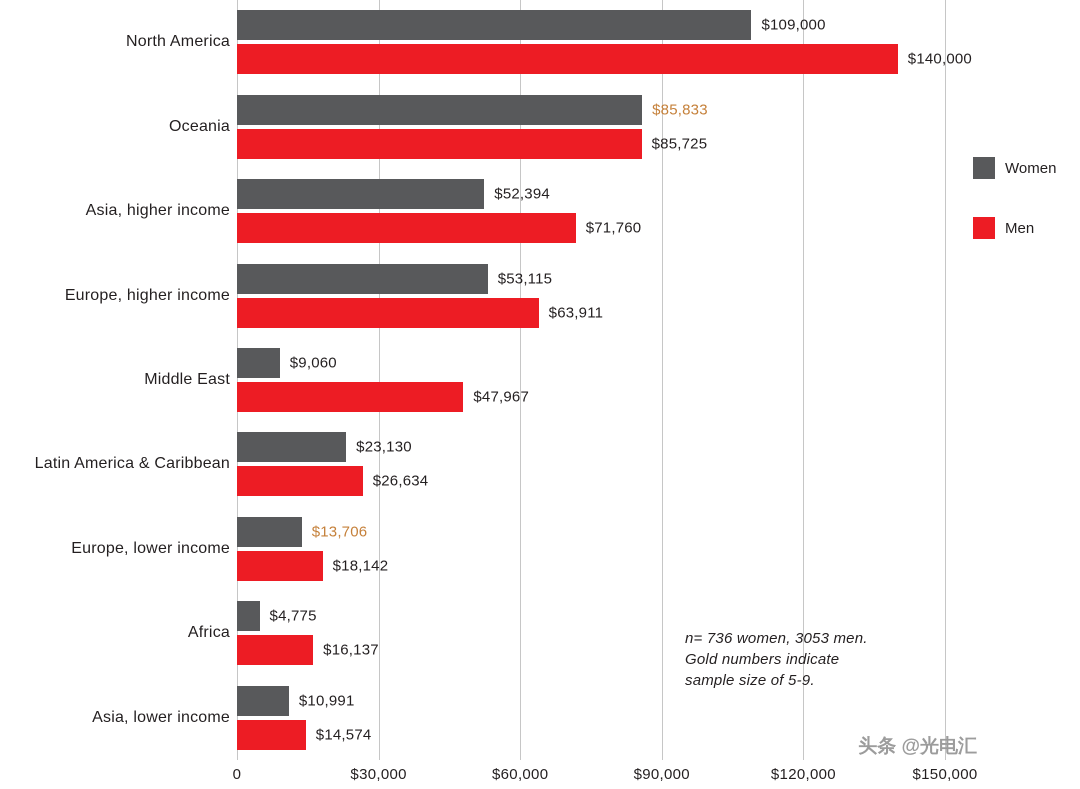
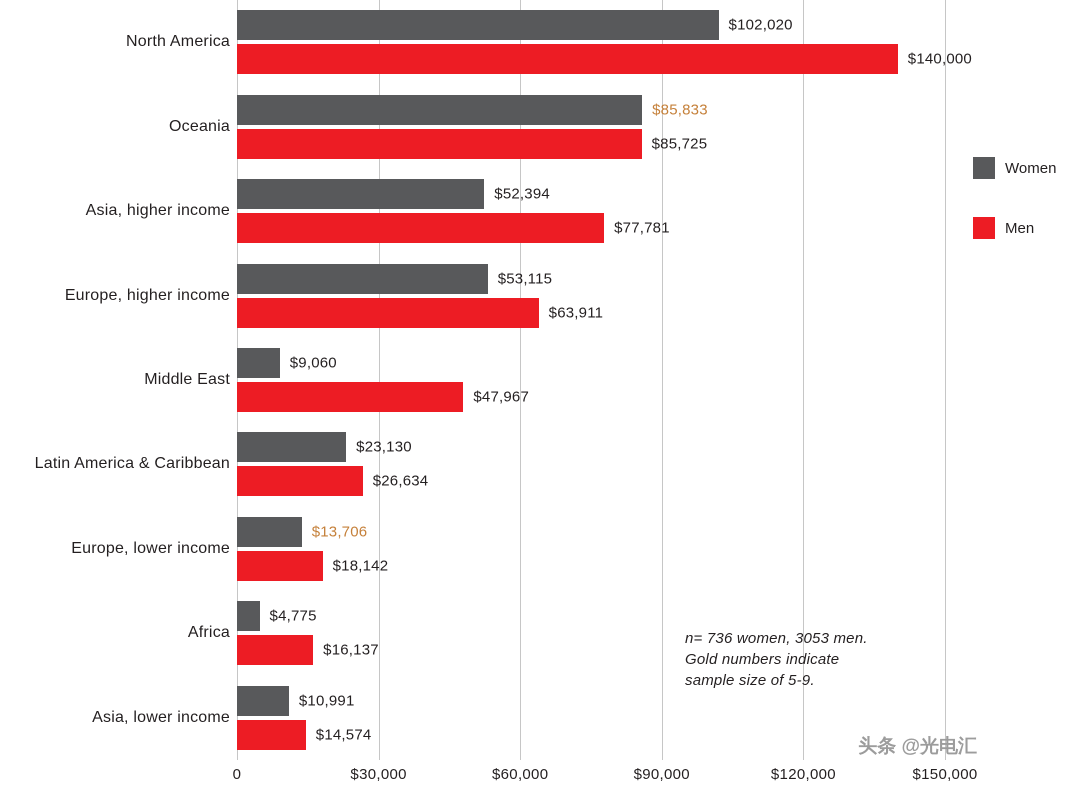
Women/North America: $109,000 -> $102,020
Men/Asia, higher income: $71,760 -> $77,781
